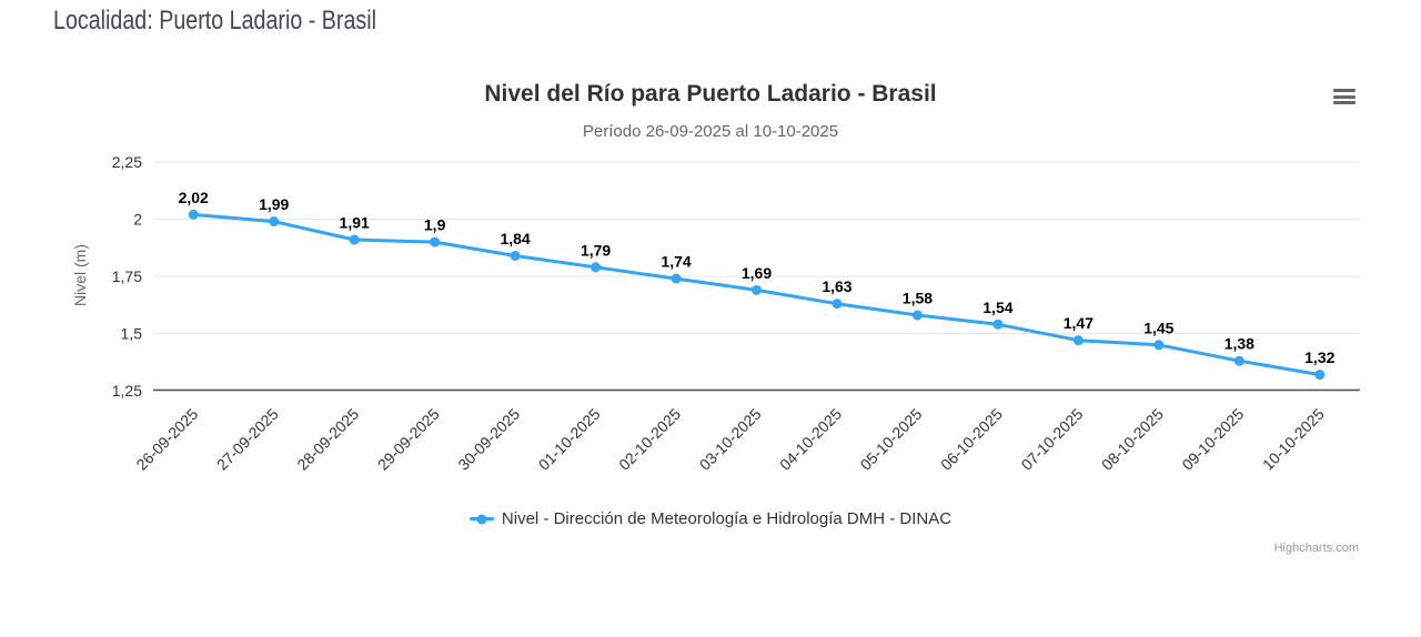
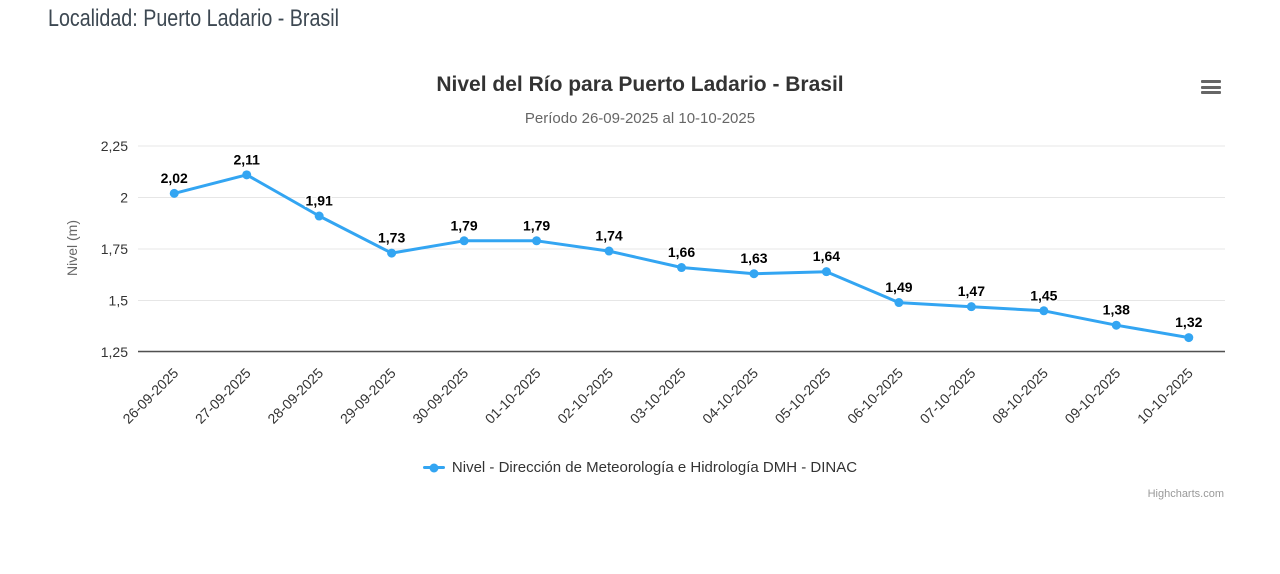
27-09-2025: 1,99 -> 2,11
29-09-2025: 1,9 -> 1,73
30-09-2025: 1,84 -> 1,79
03-10-2025: 1,69 -> 1,66
05-10-2025: 1,58 -> 1,64
06-10-2025: 1,54 -> 1,49
